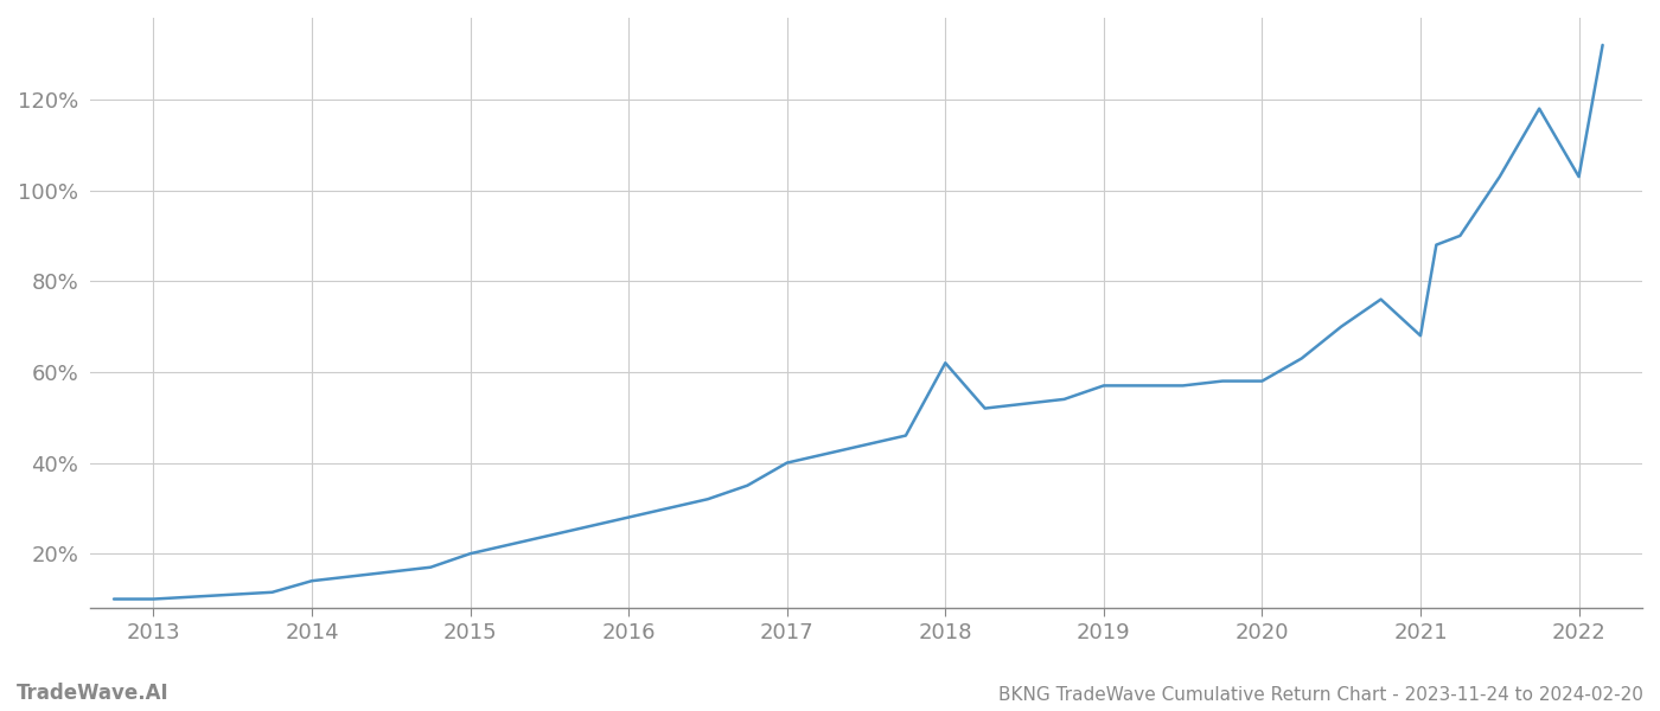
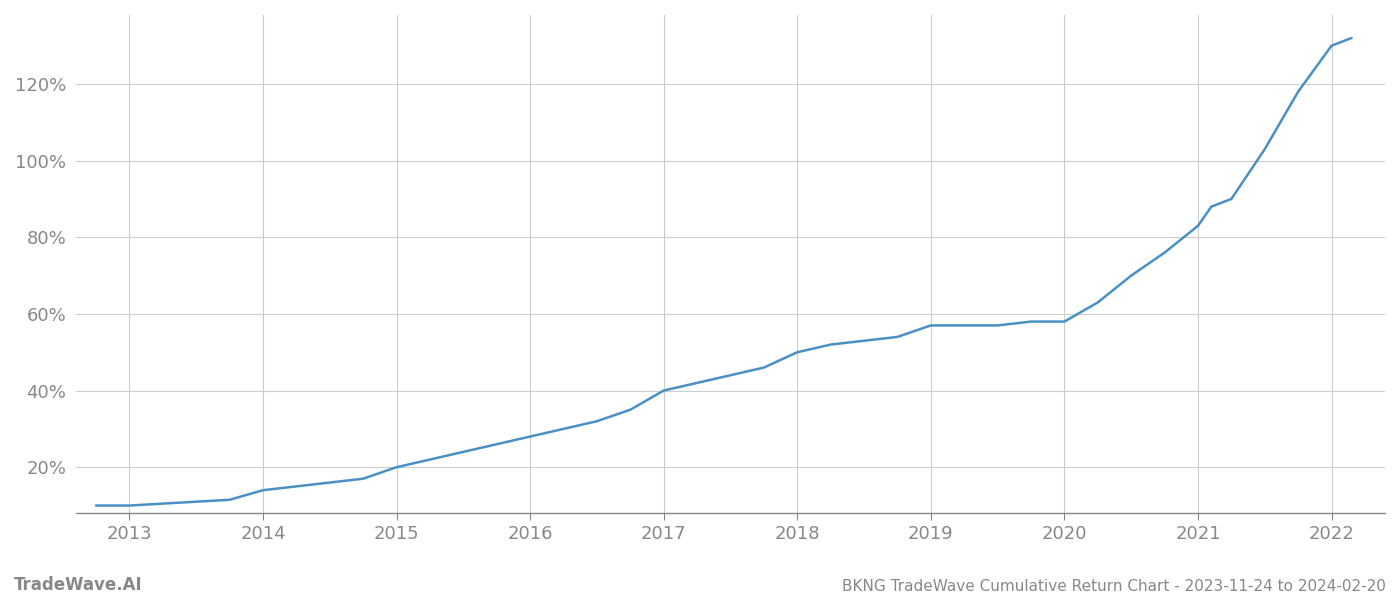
2018: 62.0% -> 50.0%
2021: 68.0% -> 83.0%
2022: 103.0% -> 130.0%
